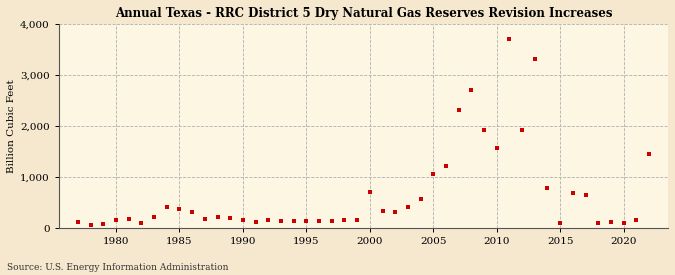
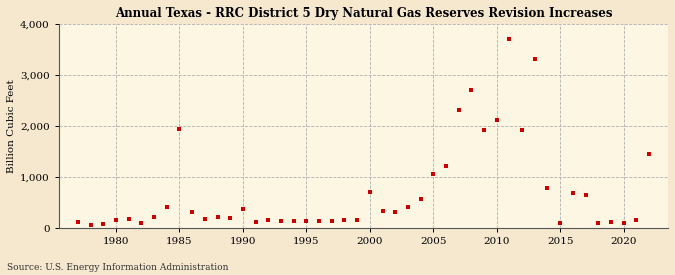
1985: 380 -> 1,940
1990: 150 -> 380
2010: 1,560 -> 2,120
